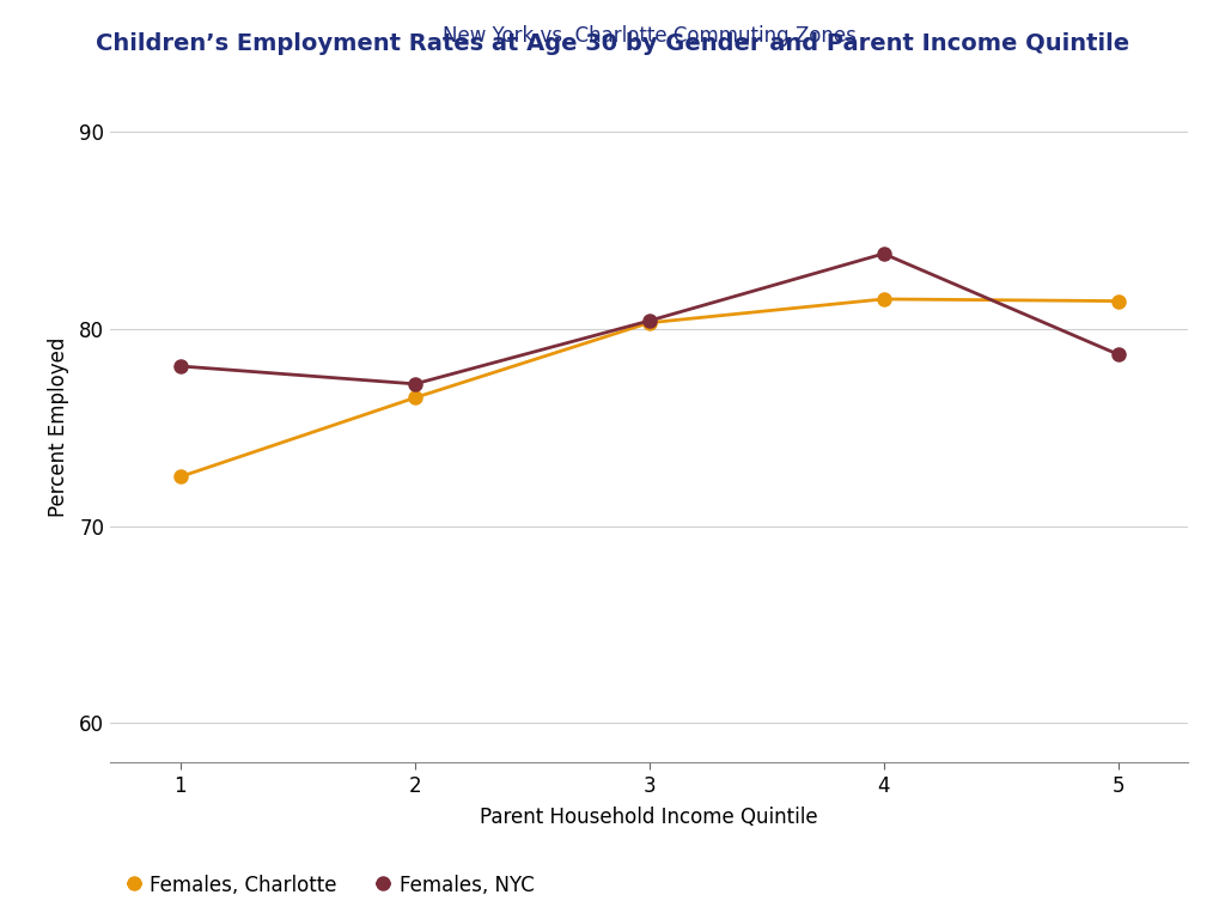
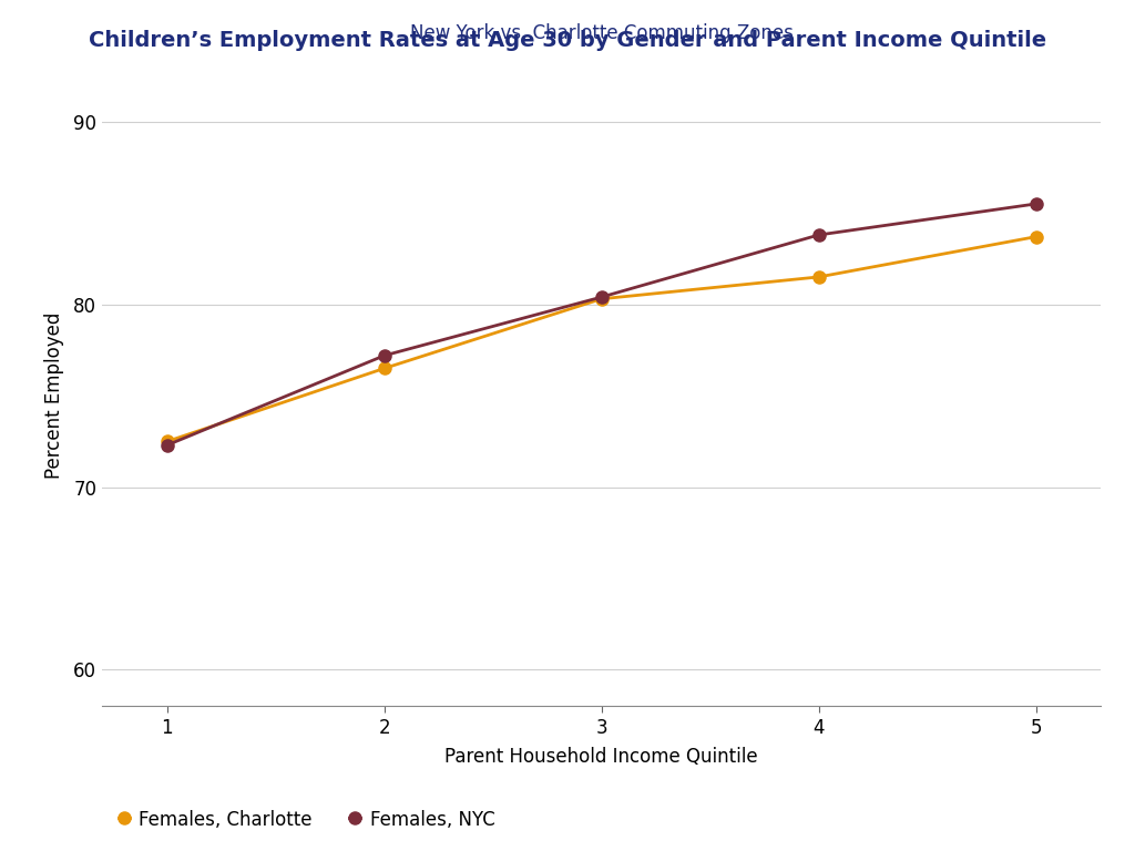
Females, NYC/1: 78.1 -> 72.3
Females, Charlotte/5: 81.4 -> 83.7
Females, NYC/5: 78.7 -> 85.5
